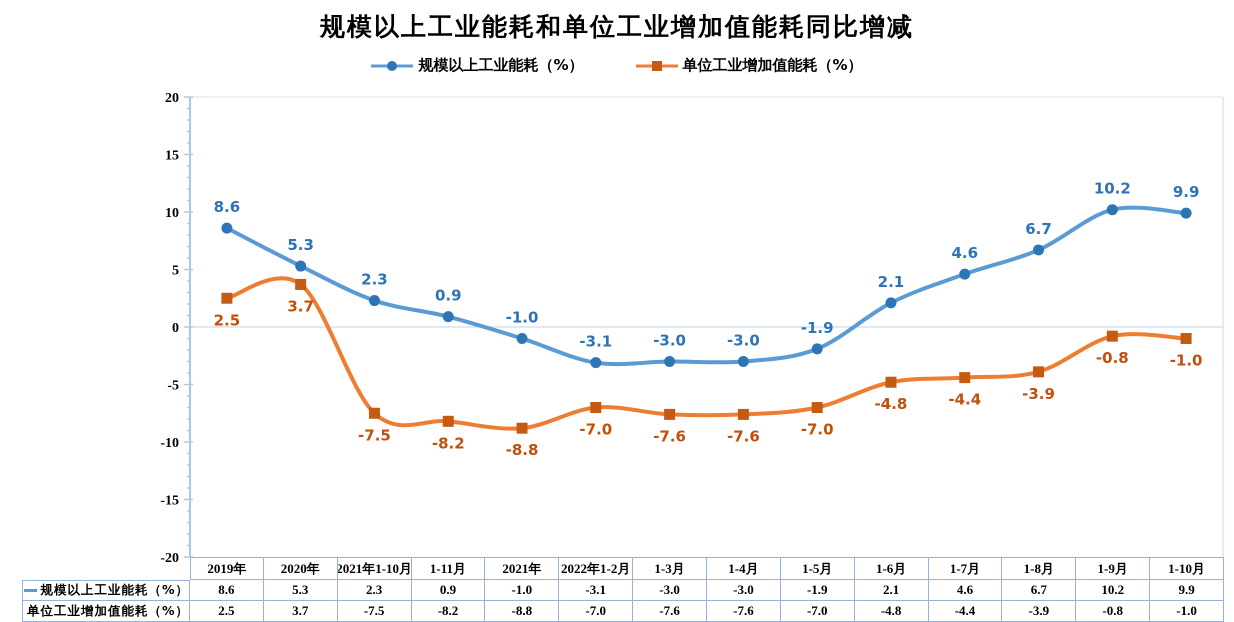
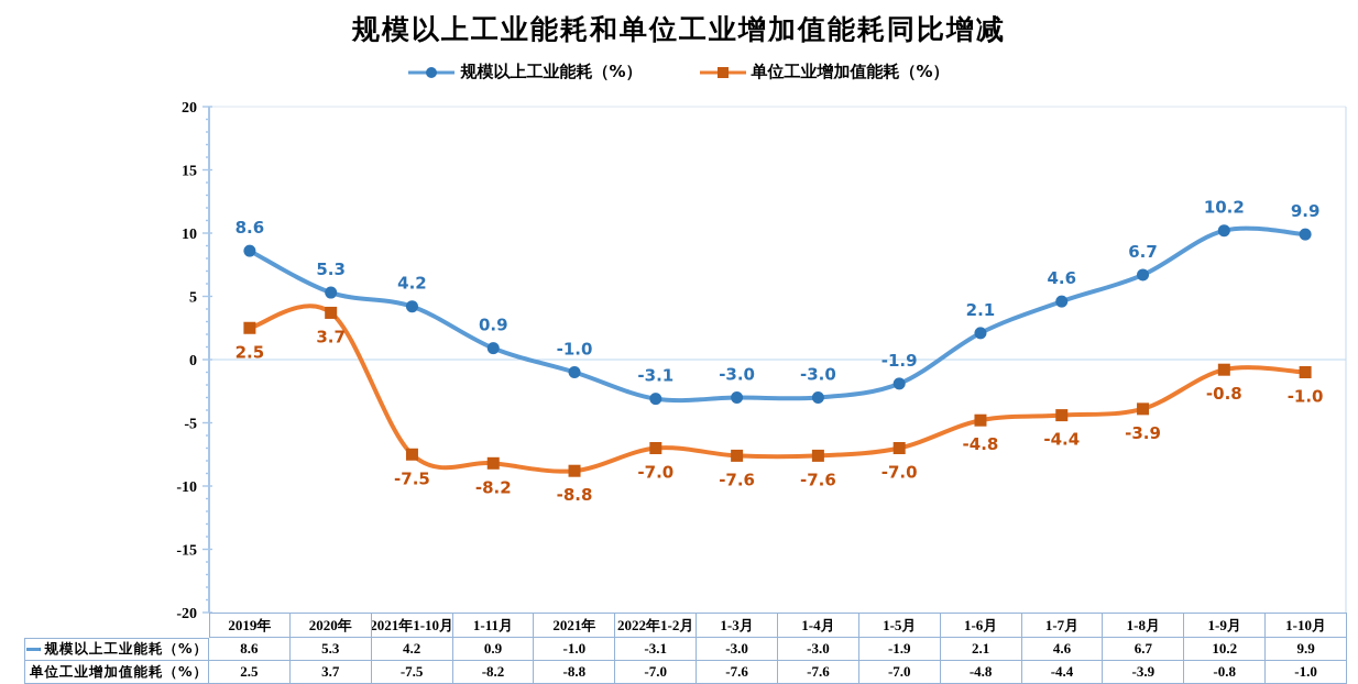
规模以上工业能耗（%）/2021年1-10月: 2.3 -> 4.2
